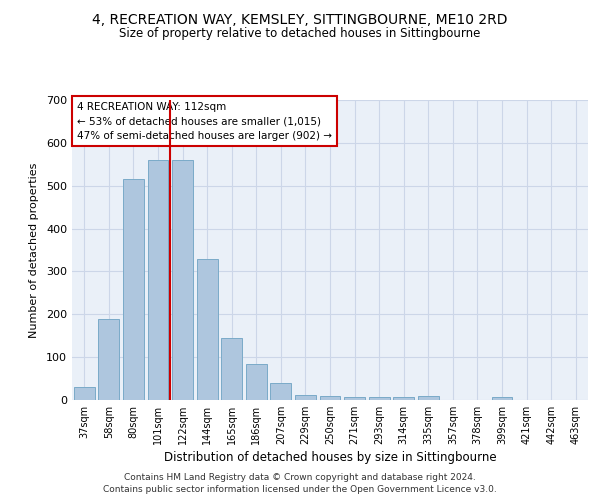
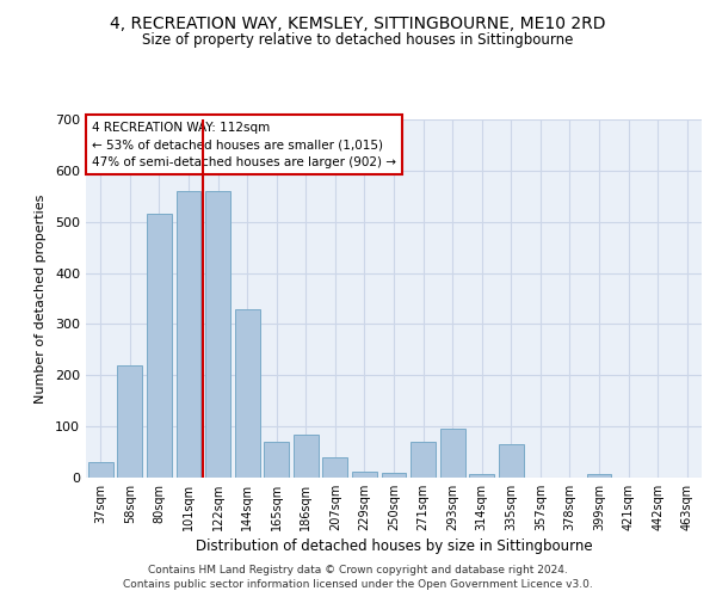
58sqm: 190 -> 220
165sqm: 145 -> 70
271sqm: 8 -> 70
293sqm: 8 -> 95
335sqm: 10 -> 65
